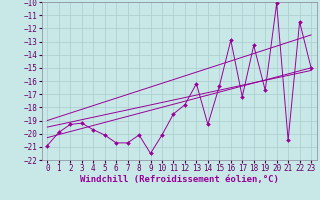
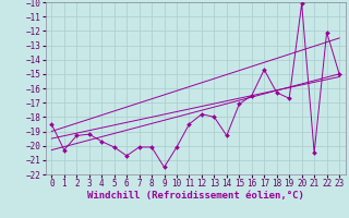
0: -20.9 -> -18.5
1: -19.9 -> -20.3
7: -20.7 -> -20.1
13: -16.2 -> -18.0
15: -16.4 -> -17.1
16: -12.9 -> -16.5
17: -17.2 -> -14.7
18: -13.3 -> -16.3
22: -11.5 -> -12.1
